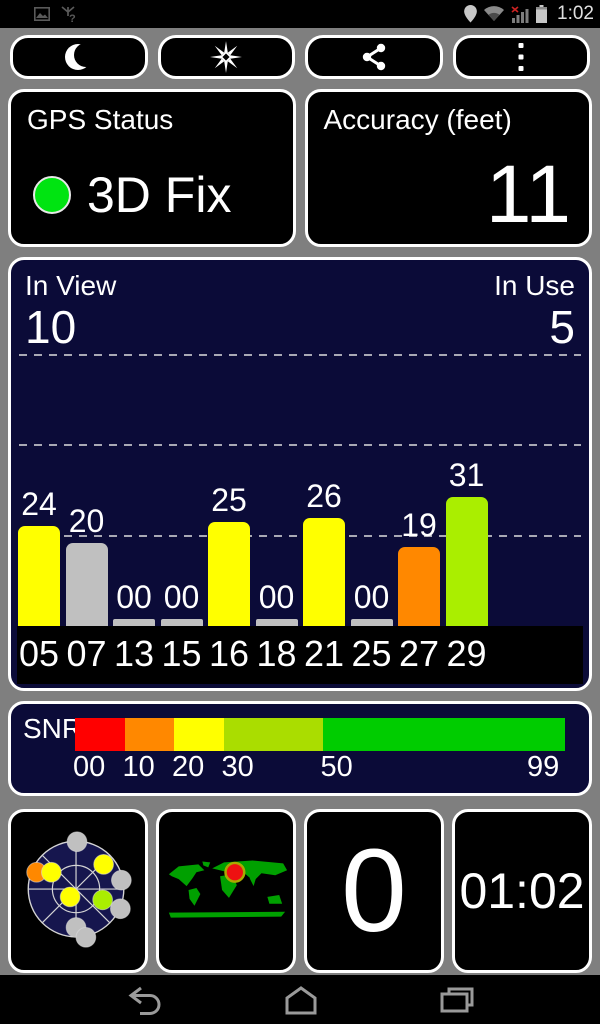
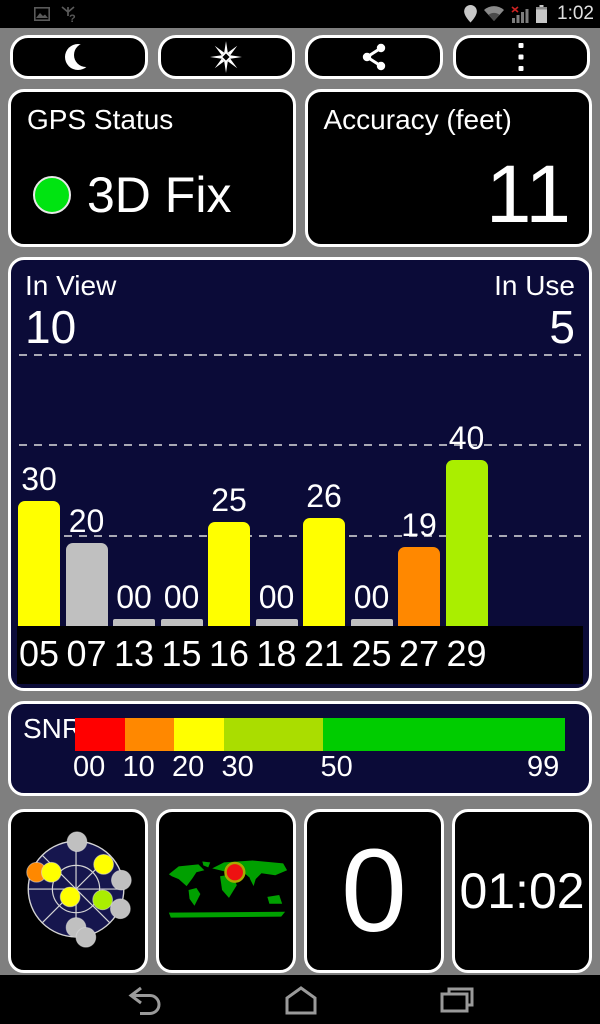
05: 24 -> 30
29: 31 -> 40
